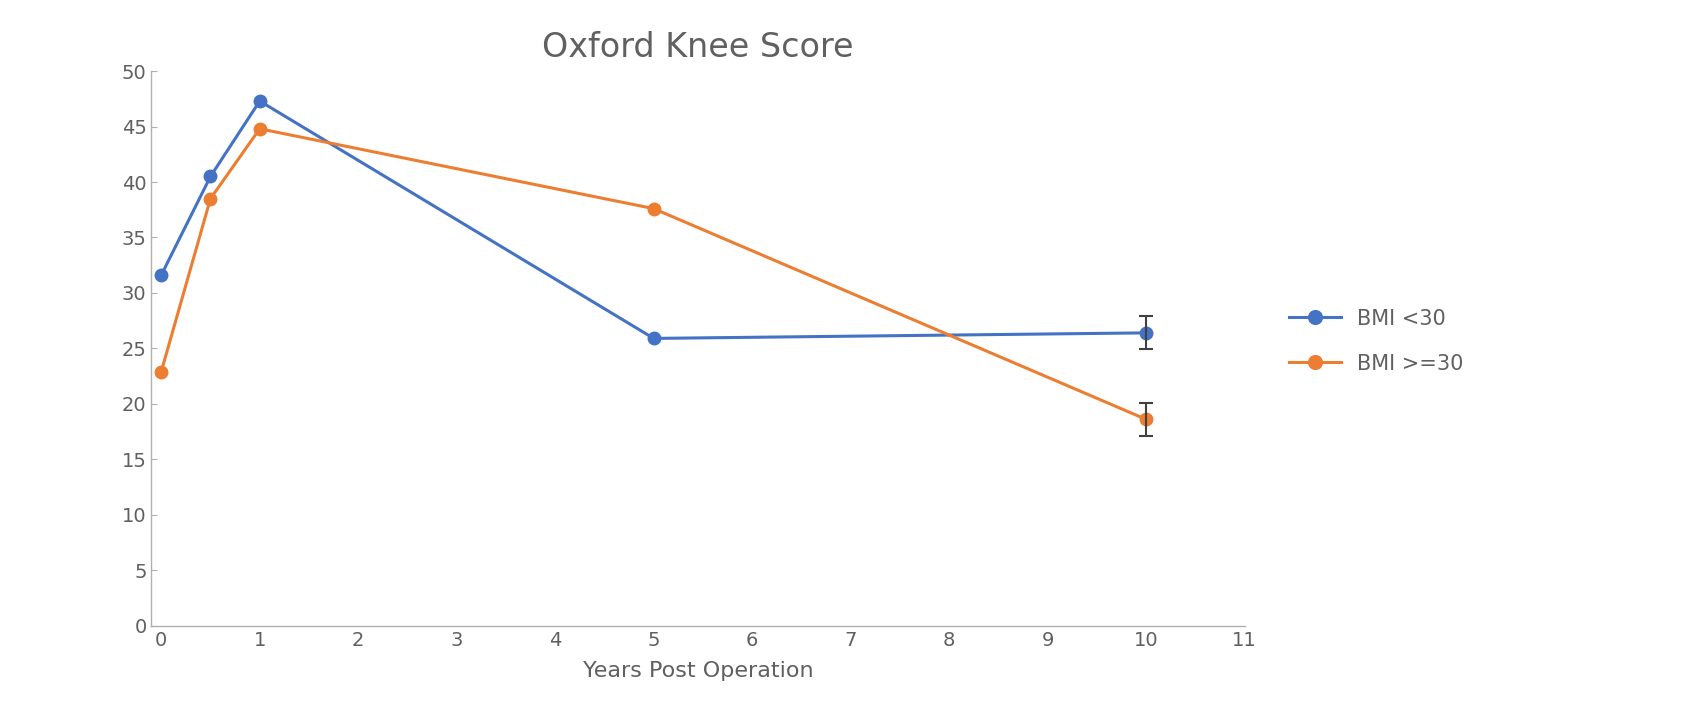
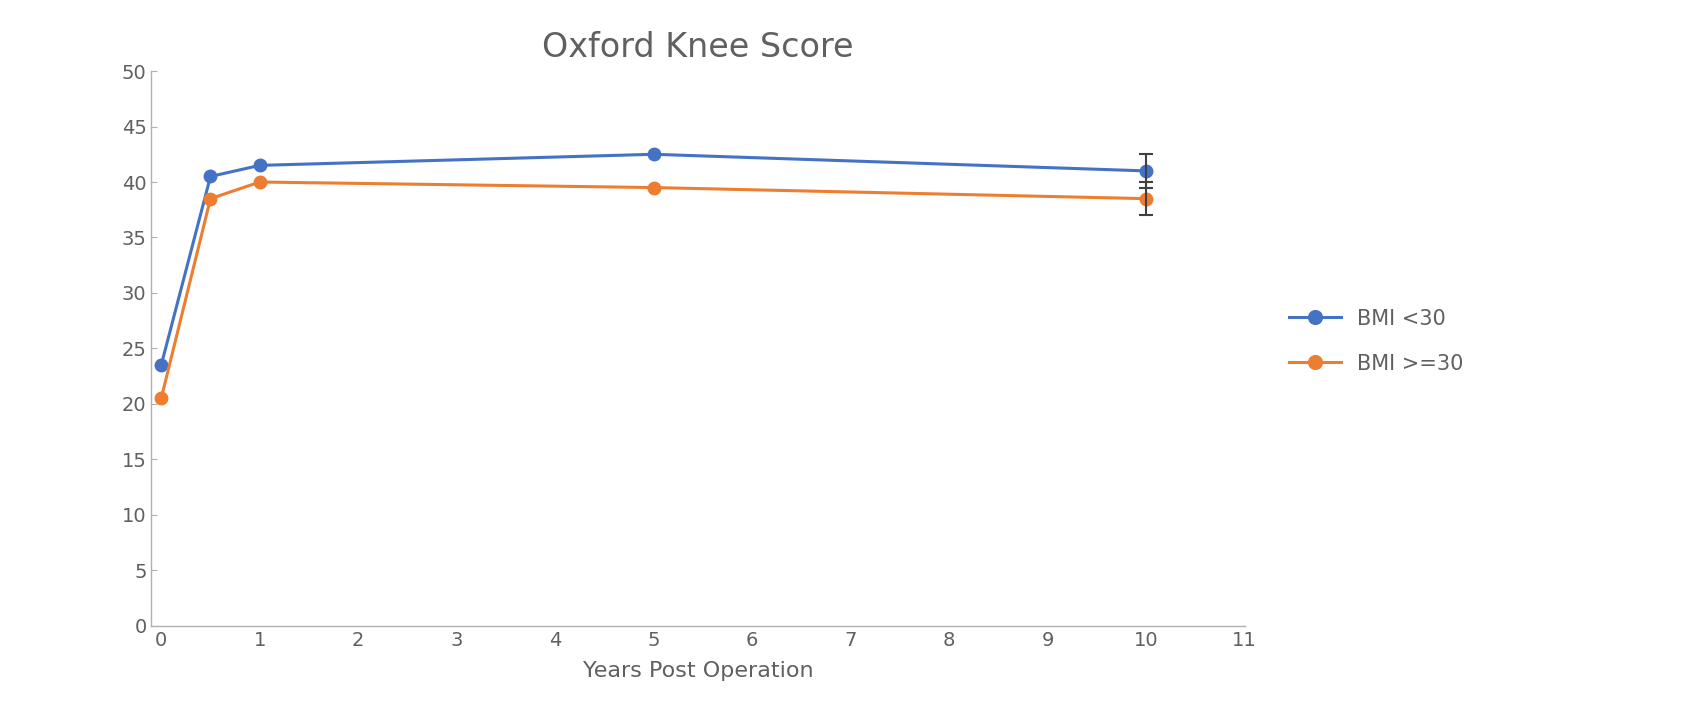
BMI <30/0: 31.6 -> 23.5
BMI >=30/0: 22.9 -> 20.5
BMI <30/1: 47.3 -> 41.5
BMI >=30/1: 44.8 -> 40.0
BMI <30/5: 25.9 -> 42.5
BMI >=30/5: 37.6 -> 39.5
BMI <30/10: 26.4 -> 41.0
BMI >=30/10: 18.6 -> 38.5
